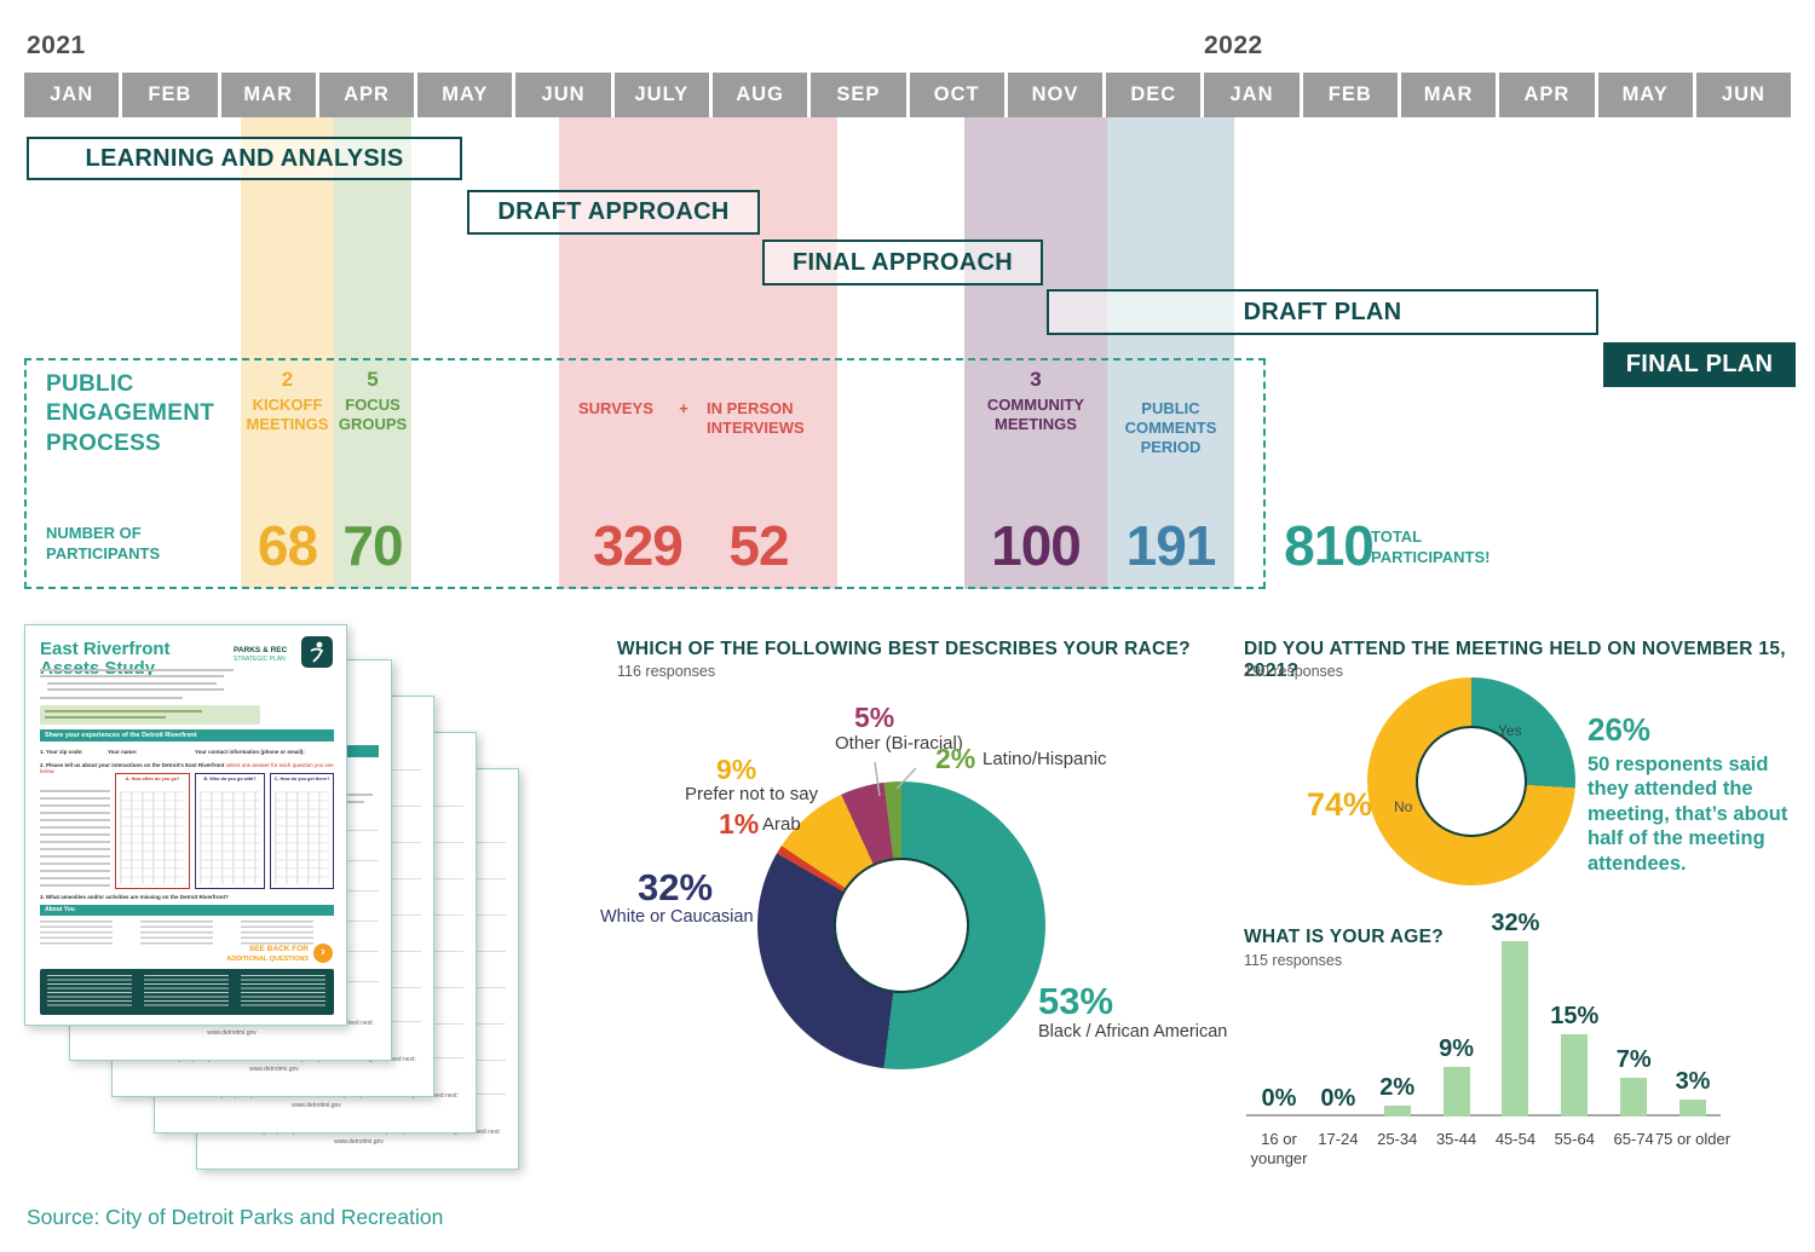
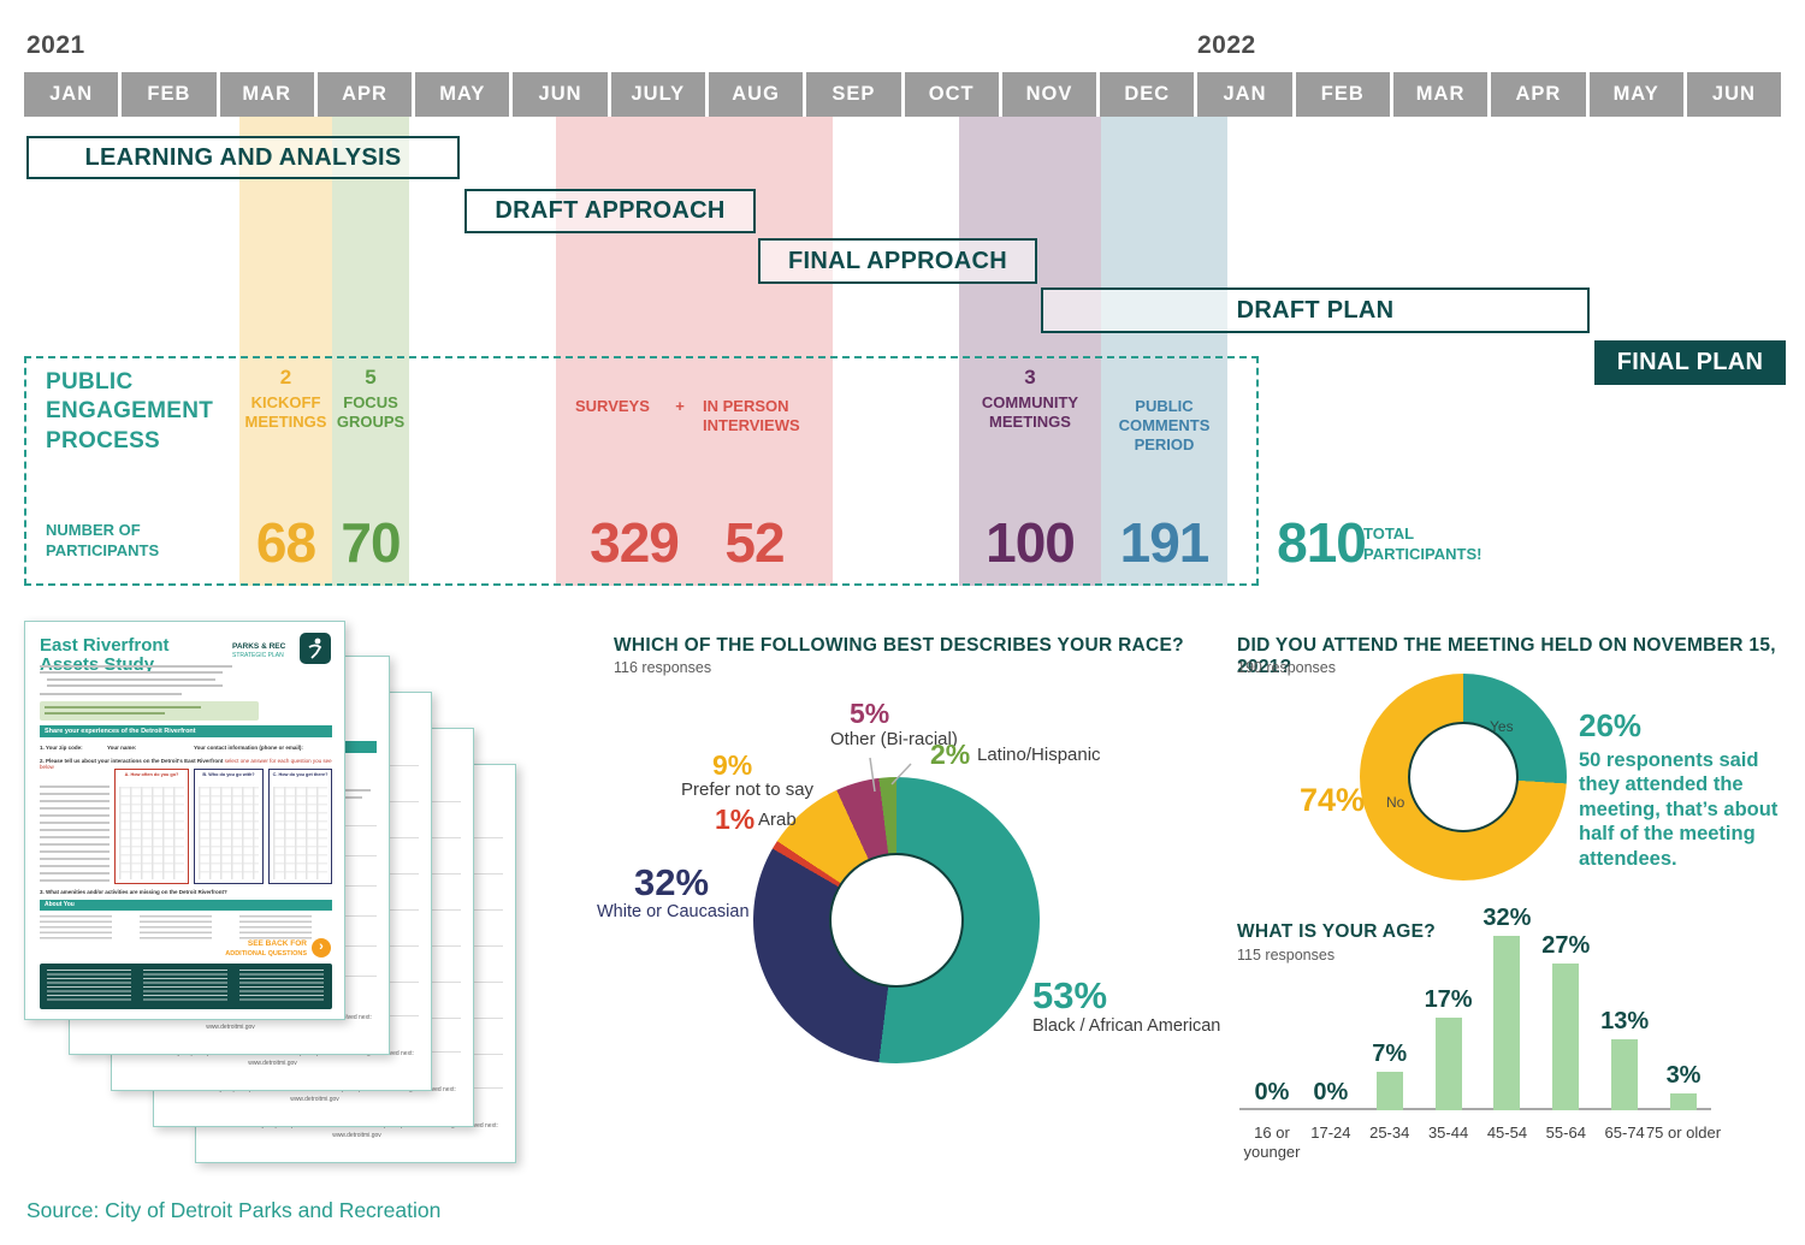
WHAT IS YOUR AGE?/25-34: 2% -> 7%
WHAT IS YOUR AGE?/35-44: 9% -> 17%
WHAT IS YOUR AGE?/55-64: 15% -> 27%
WHAT IS YOUR AGE?/65-74: 7% -> 13%
